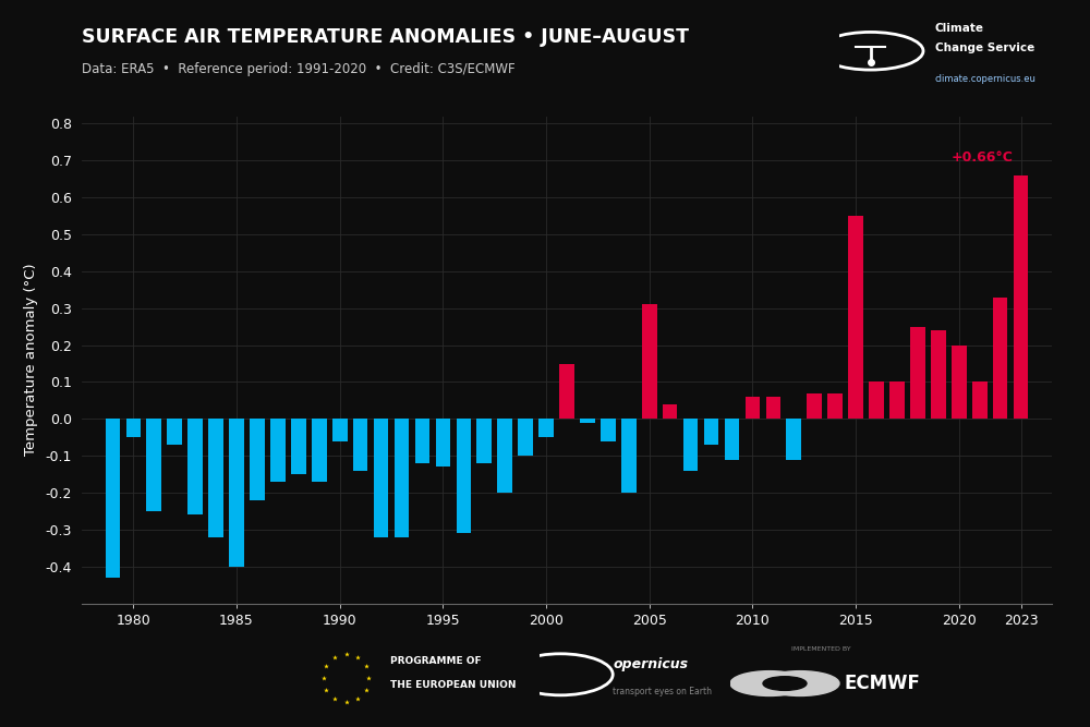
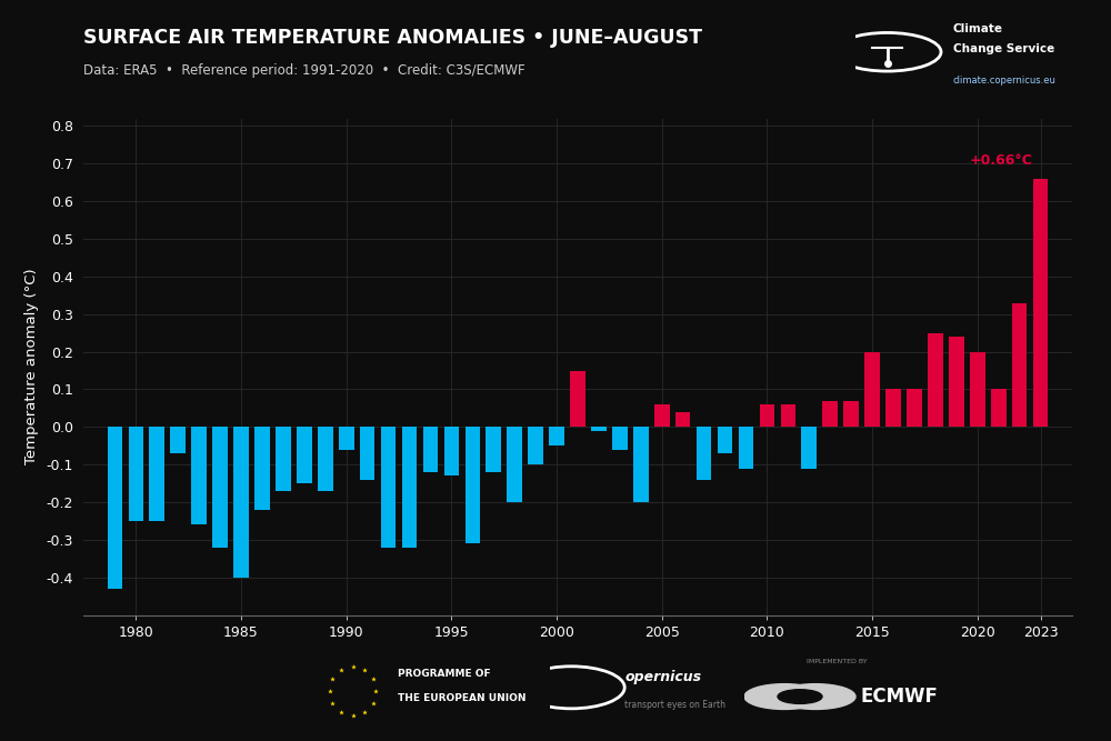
1980: -0.05 -> -0.25
2005: 0.31 -> 0.06
2015: 0.55 -> 0.20
